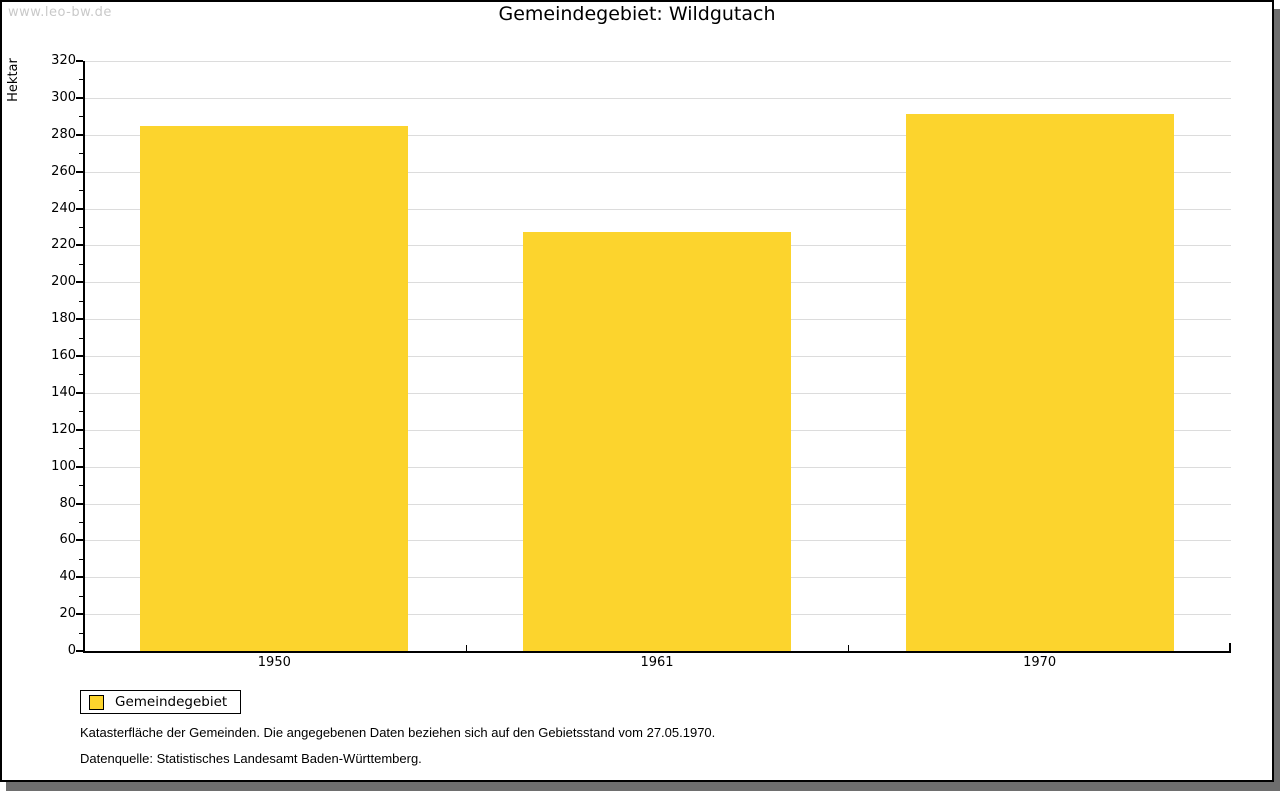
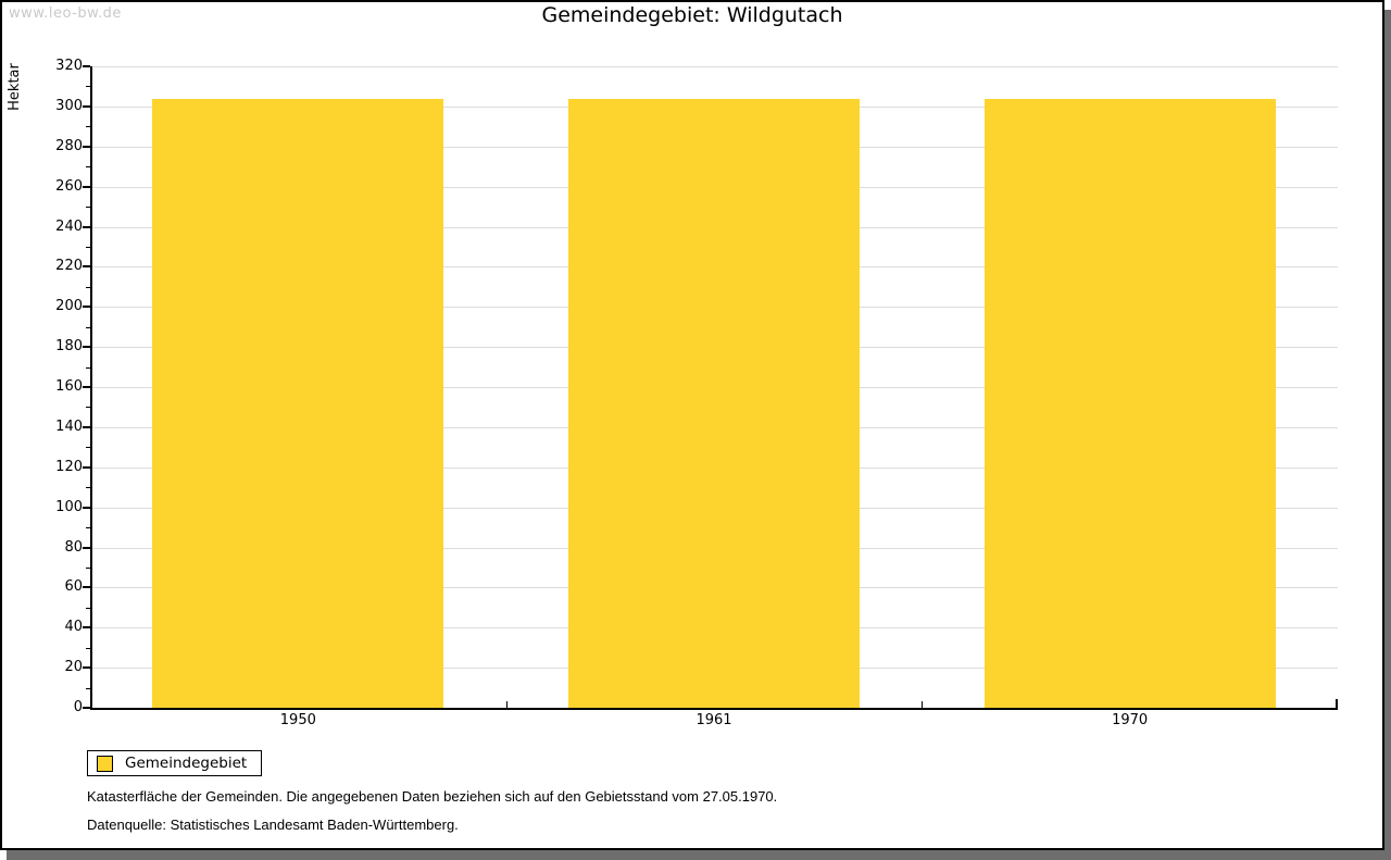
1950: 285 -> 304
1961: 227 -> 304
1970: 291 -> 304
